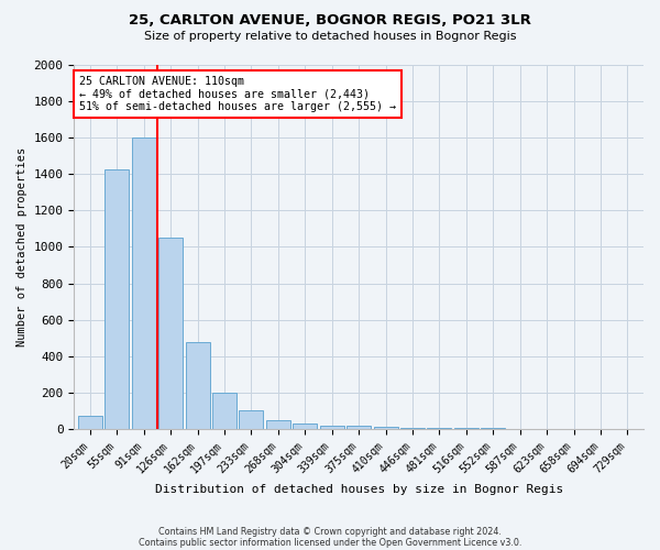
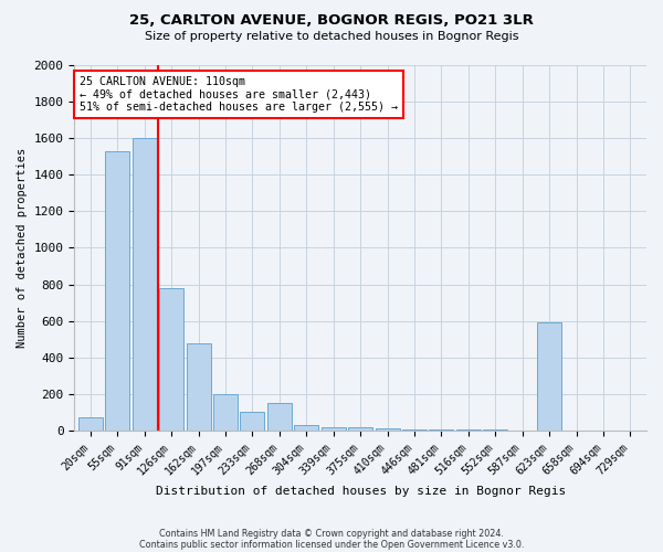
55sqm: 1420 -> 1530
126sqm: 1050 -> 780
268sqm: 50 -> 150
623sqm: 0 -> 590
